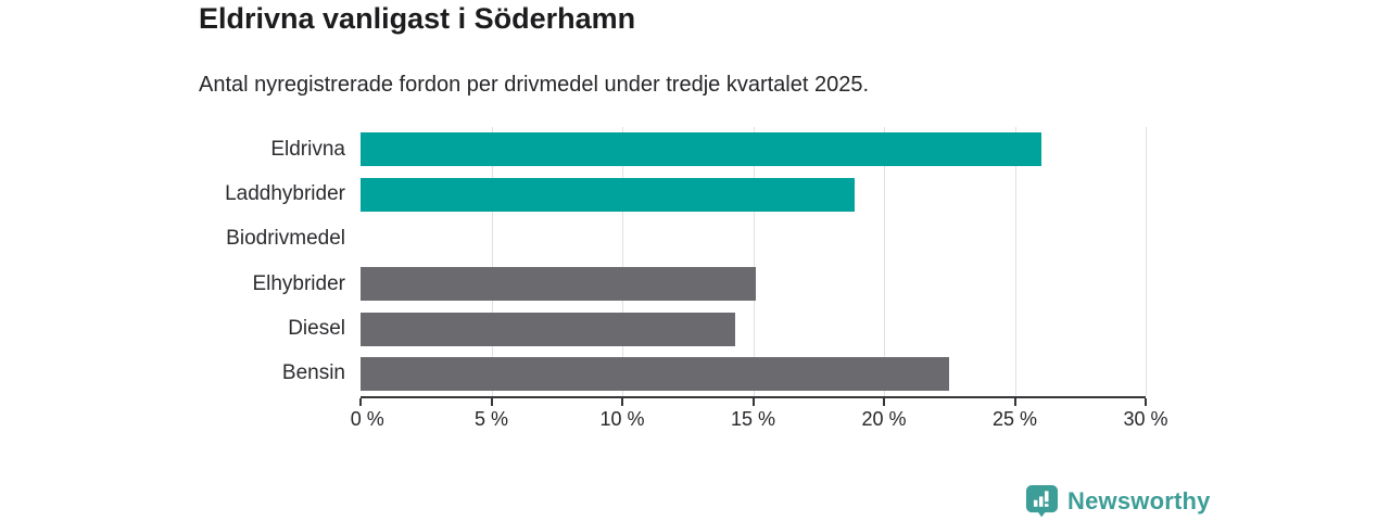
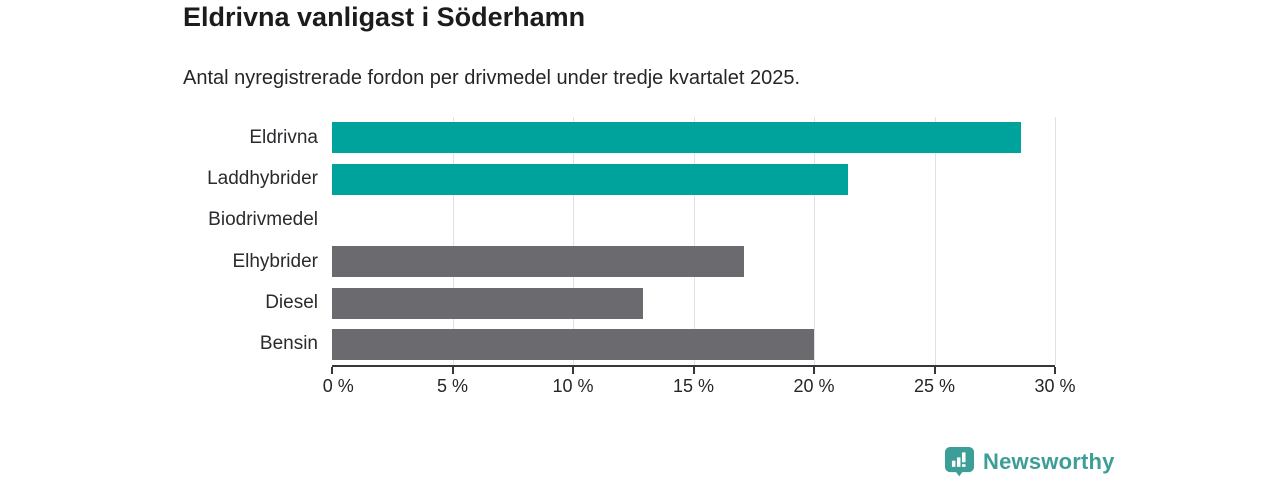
Eldrivna: 26.0% -> 28.6%
Laddhybrider: 18.9% -> 21.4%
Elhybrider: 15.1% -> 17.1%
Diesel: 14.3% -> 12.9%
Bensin: 22.5% -> 20.0%
